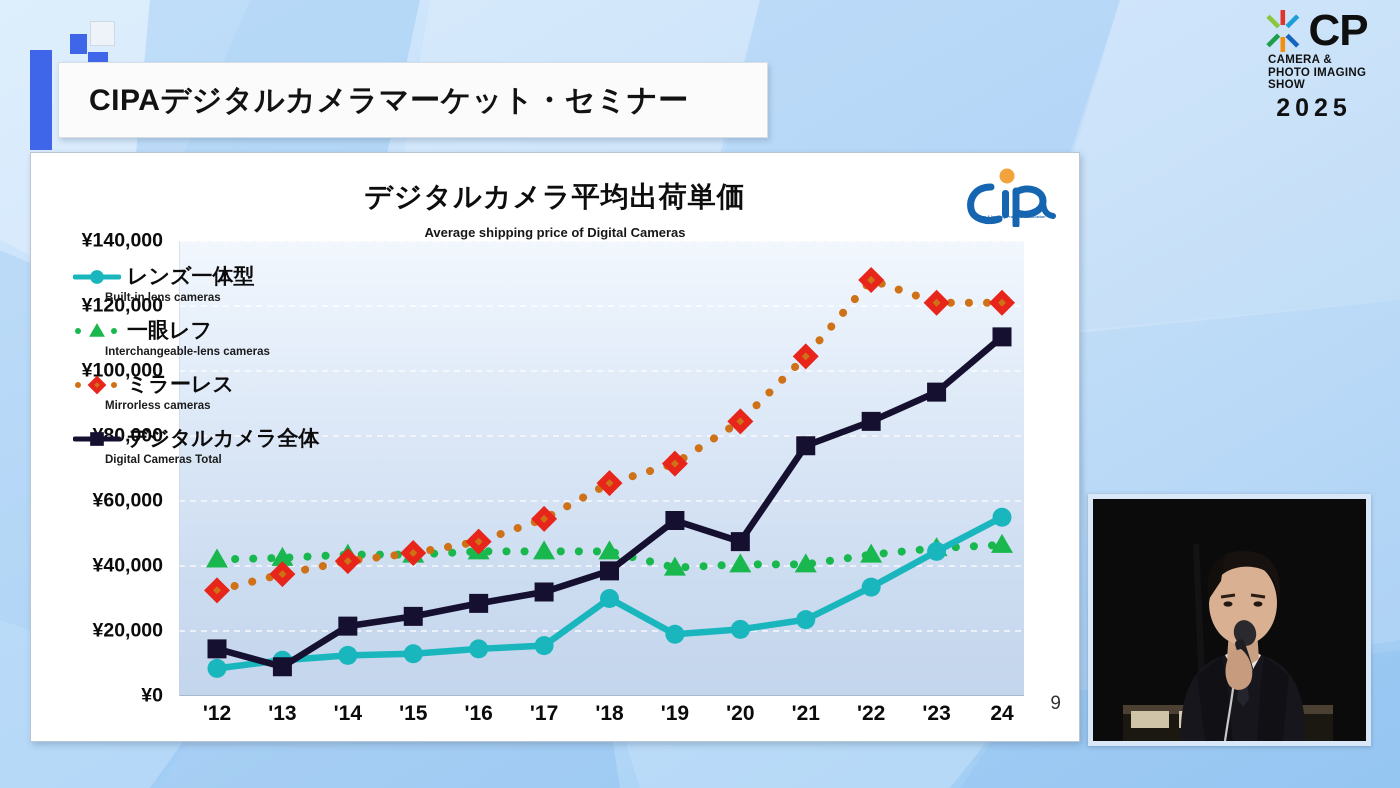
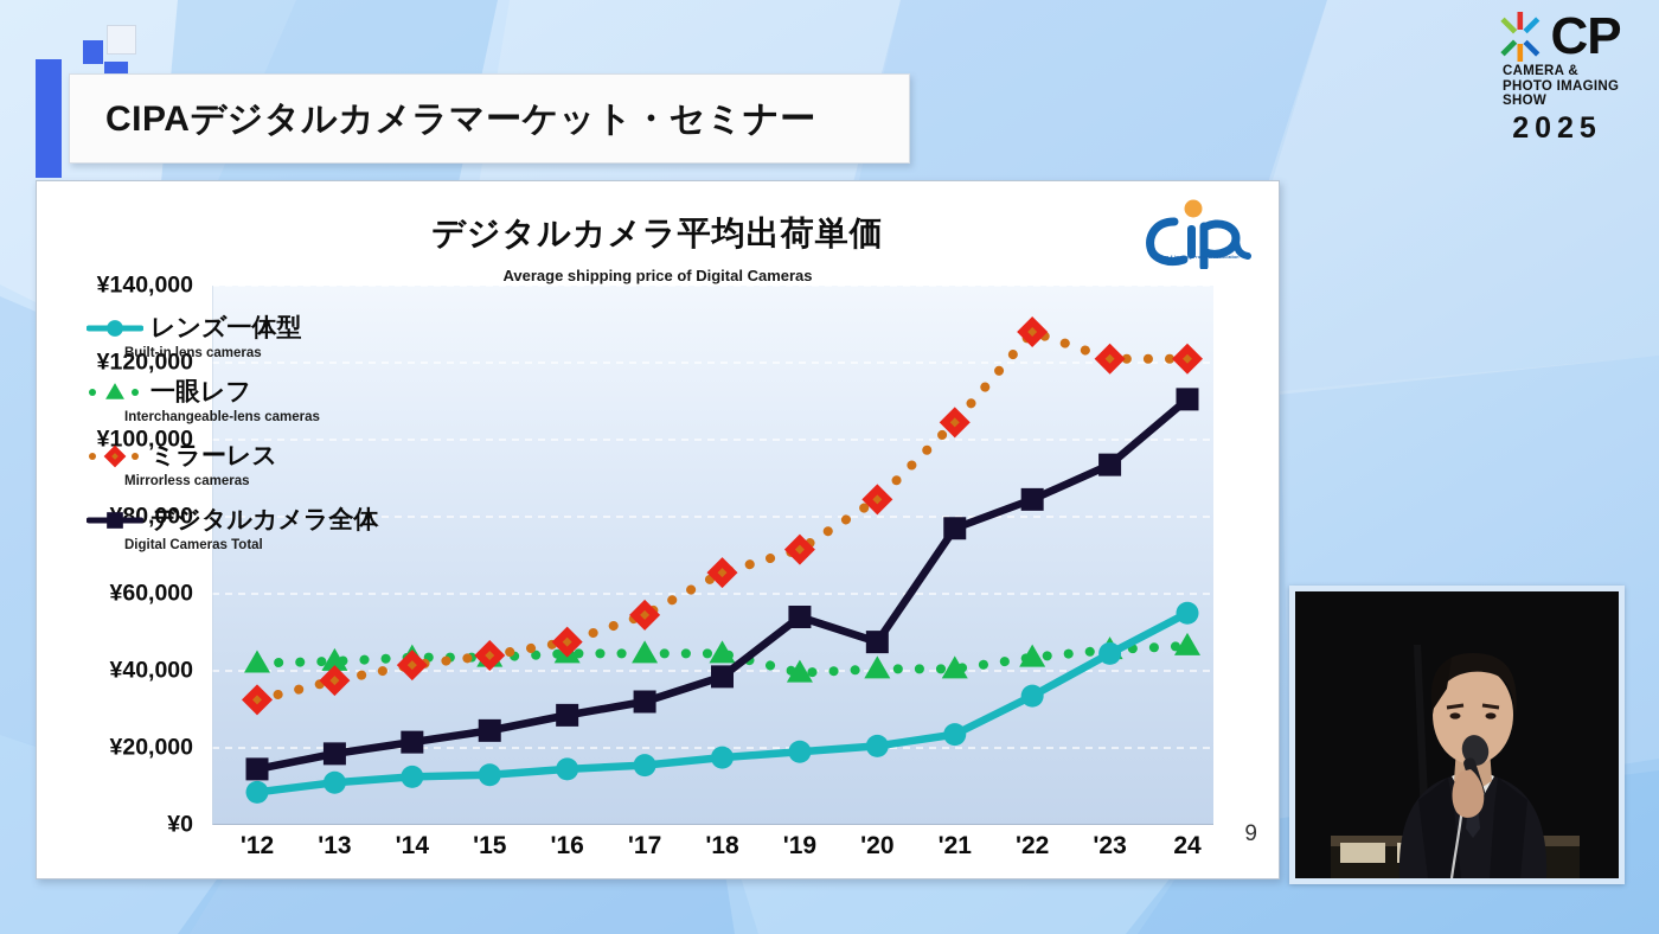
デジタルカメラ全体/'13: ¥9000 -> ¥18000
レンズ一体型/'18: ¥30000 -> ¥18000
